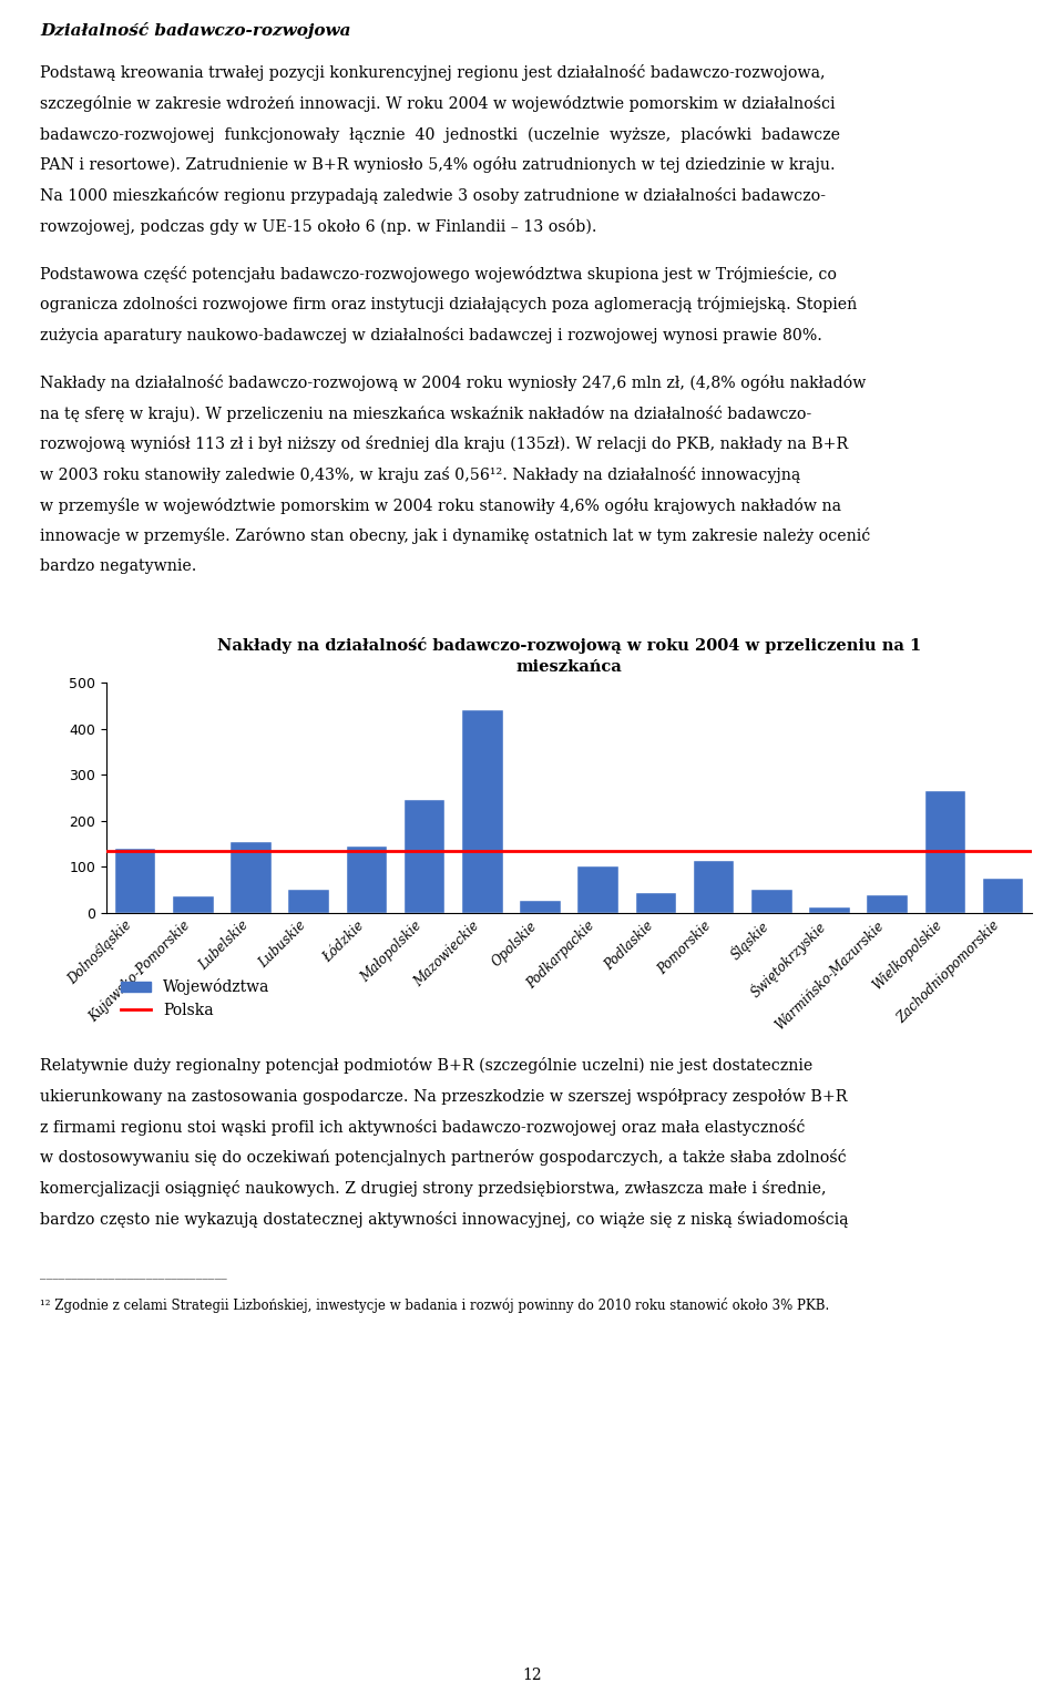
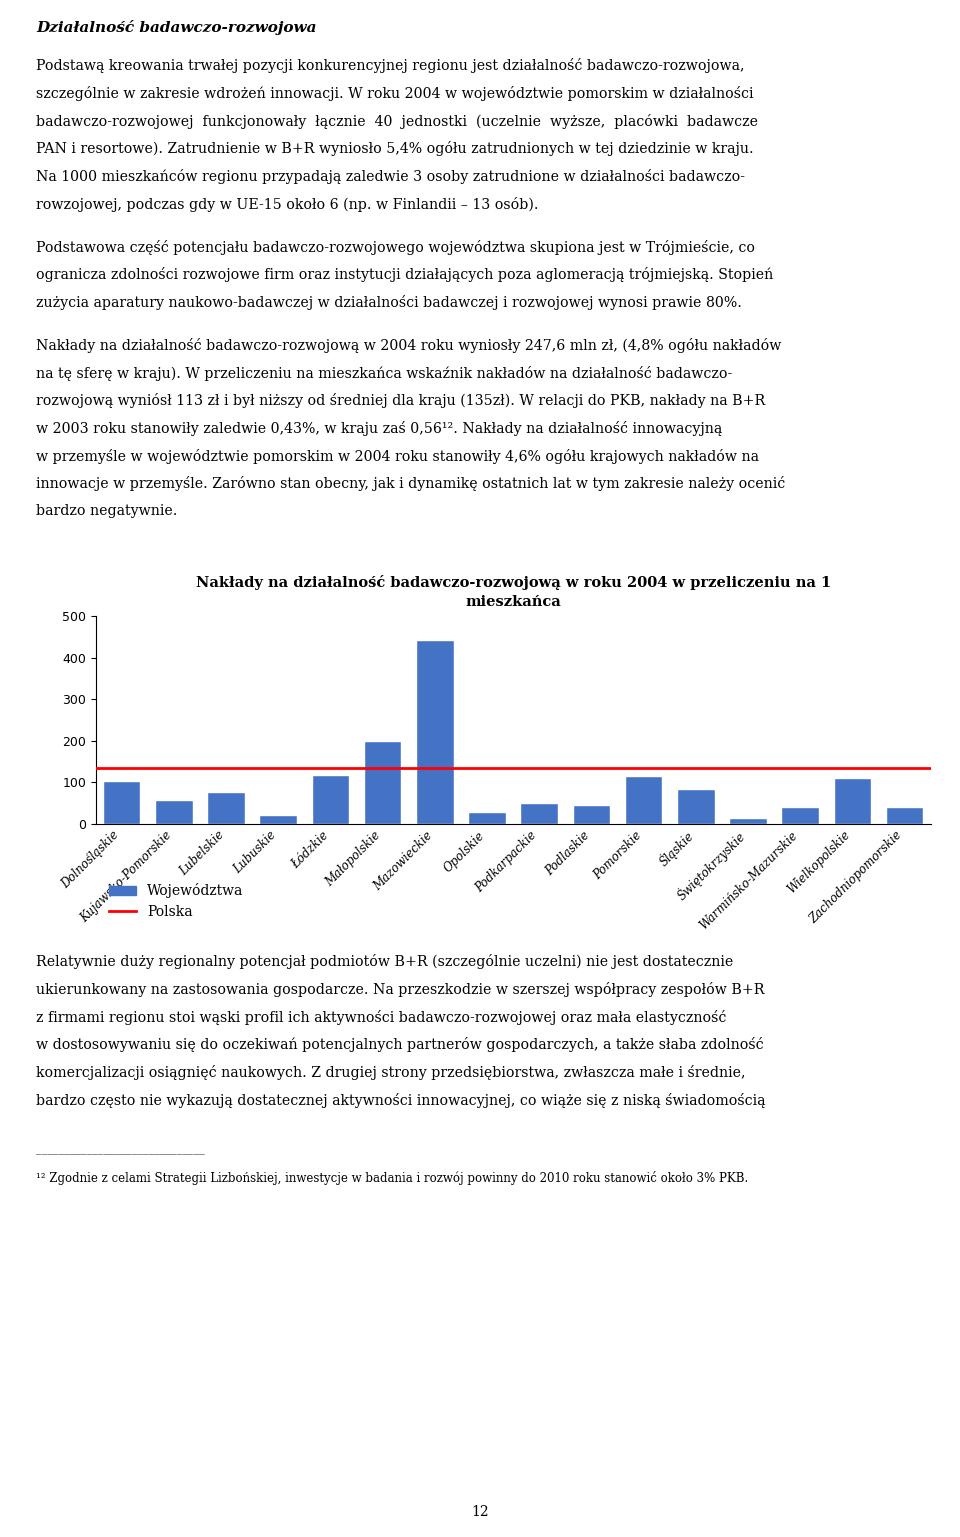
Dolnośląskie: 140 -> 100
Kujawsko-Pomorskie: 35 -> 55
Lubelskie: 155 -> 75
Lubuskie: 50 -> 20
Łódzkie: 145 -> 115
Małopolskie: 245 -> 196
Podkarpackie: 100 -> 48
Śląskie: 50 -> 82
Wielkopolskie: 265 -> 108
Zachodniopomorskie: 75 -> 37
